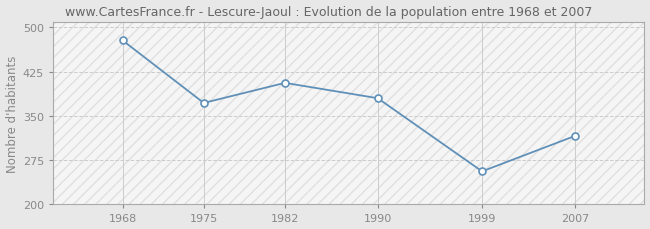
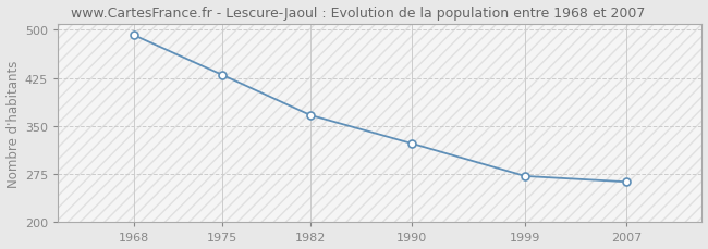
1968: 478 -> 492
1975: 372 -> 430
1982: 406 -> 367
1990: 380 -> 323
1999: 256 -> 272
2007: 316 -> 263
